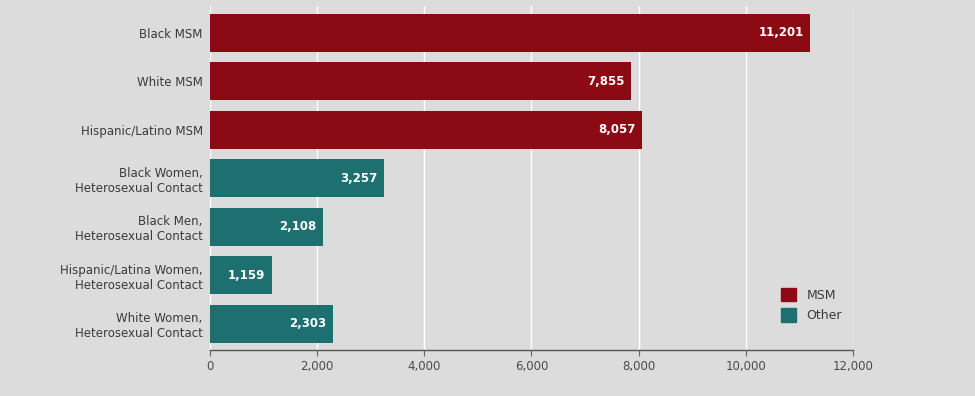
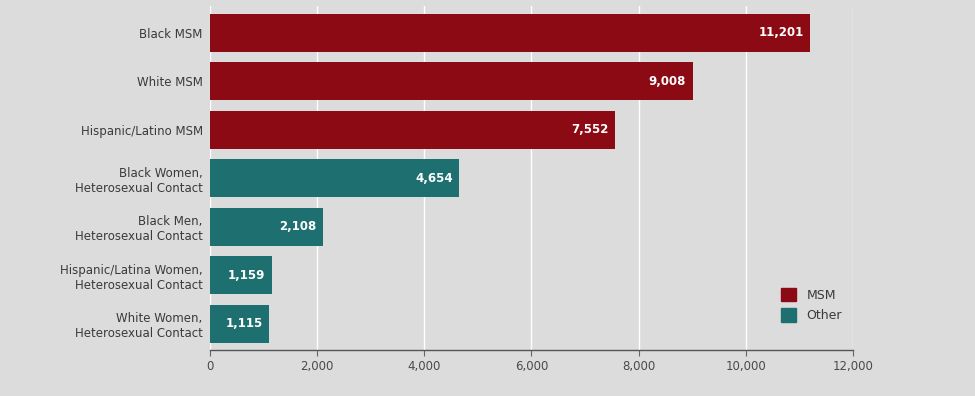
White MSM: 7,855 -> 9,008
Hispanic/Latino MSM: 8,057 -> 7,552
Black Women, Heterosexual Contact: 3,257 -> 4,654
White Women, Heterosexual Contact: 2,303 -> 1,115
